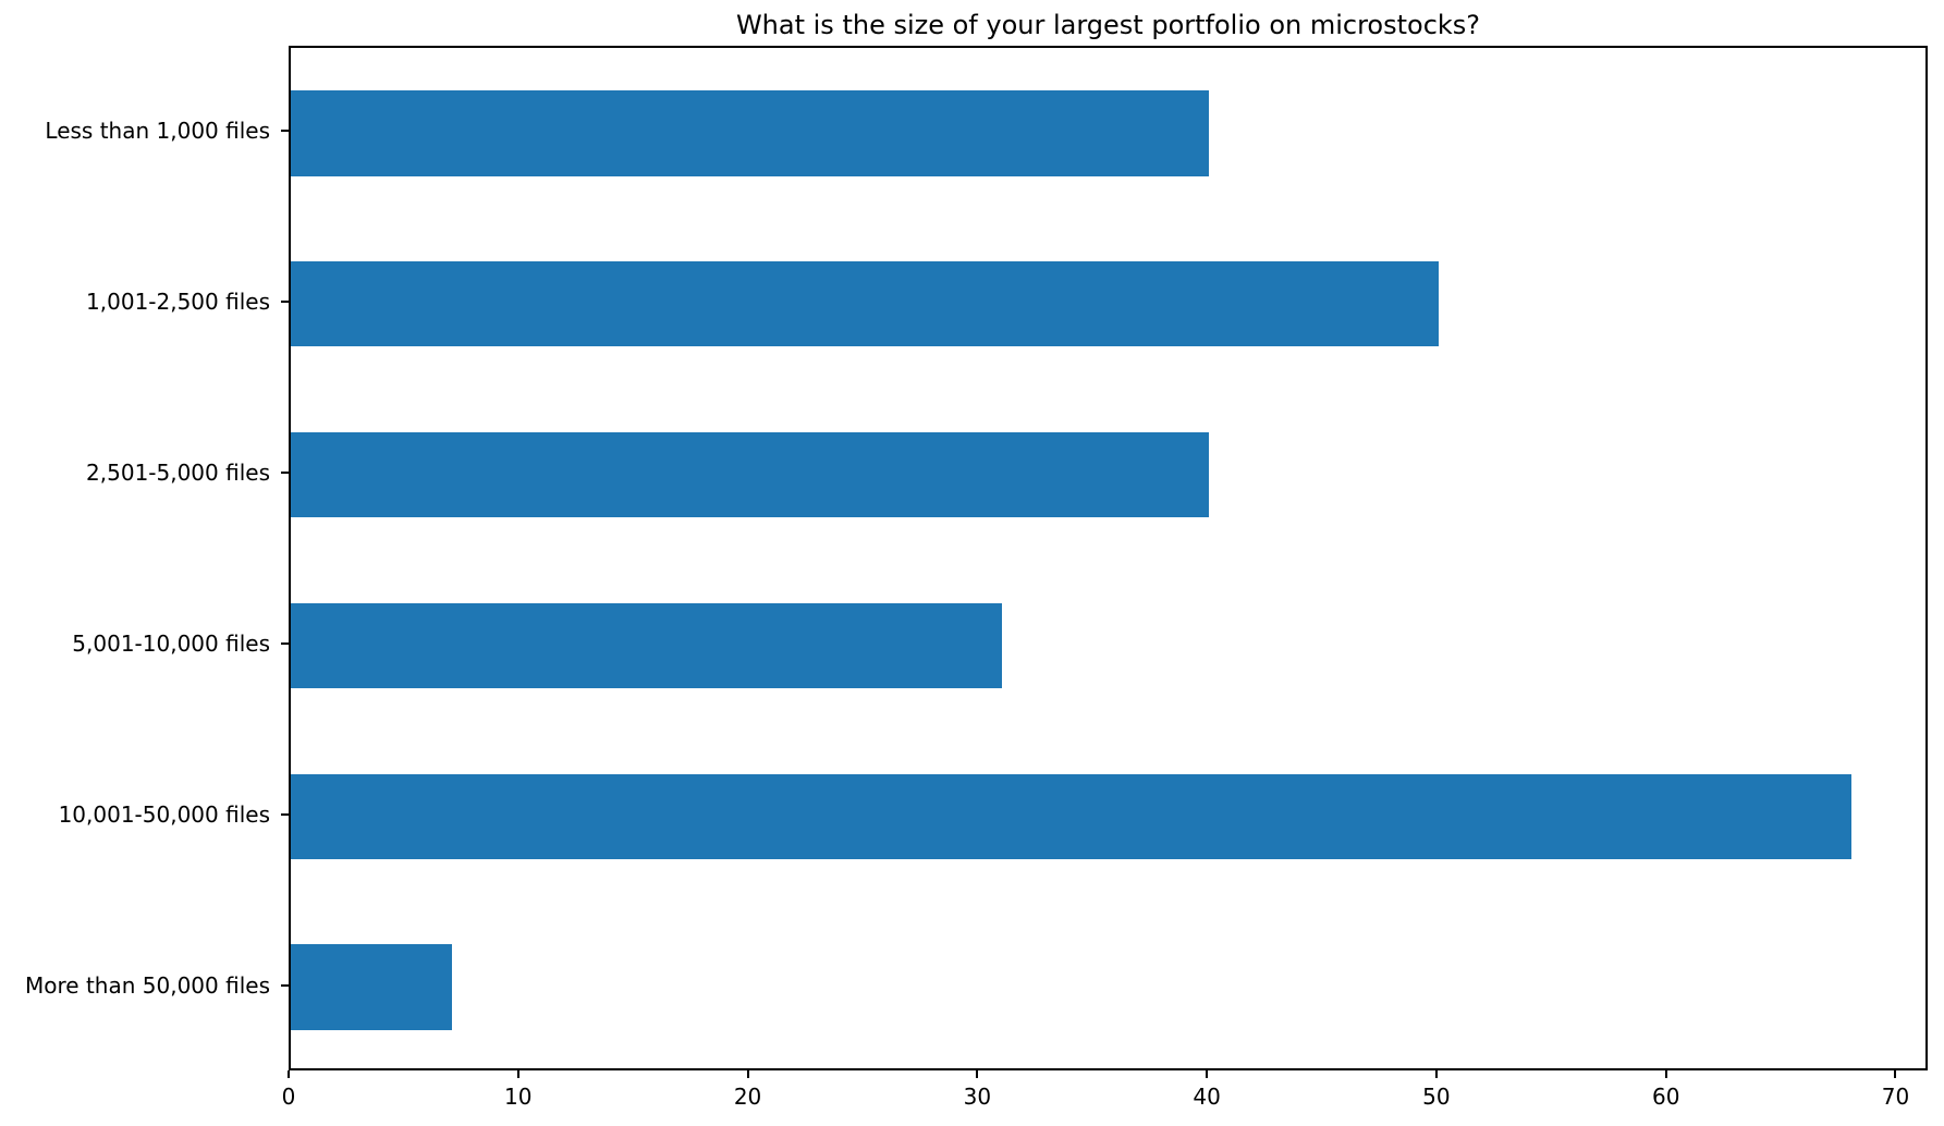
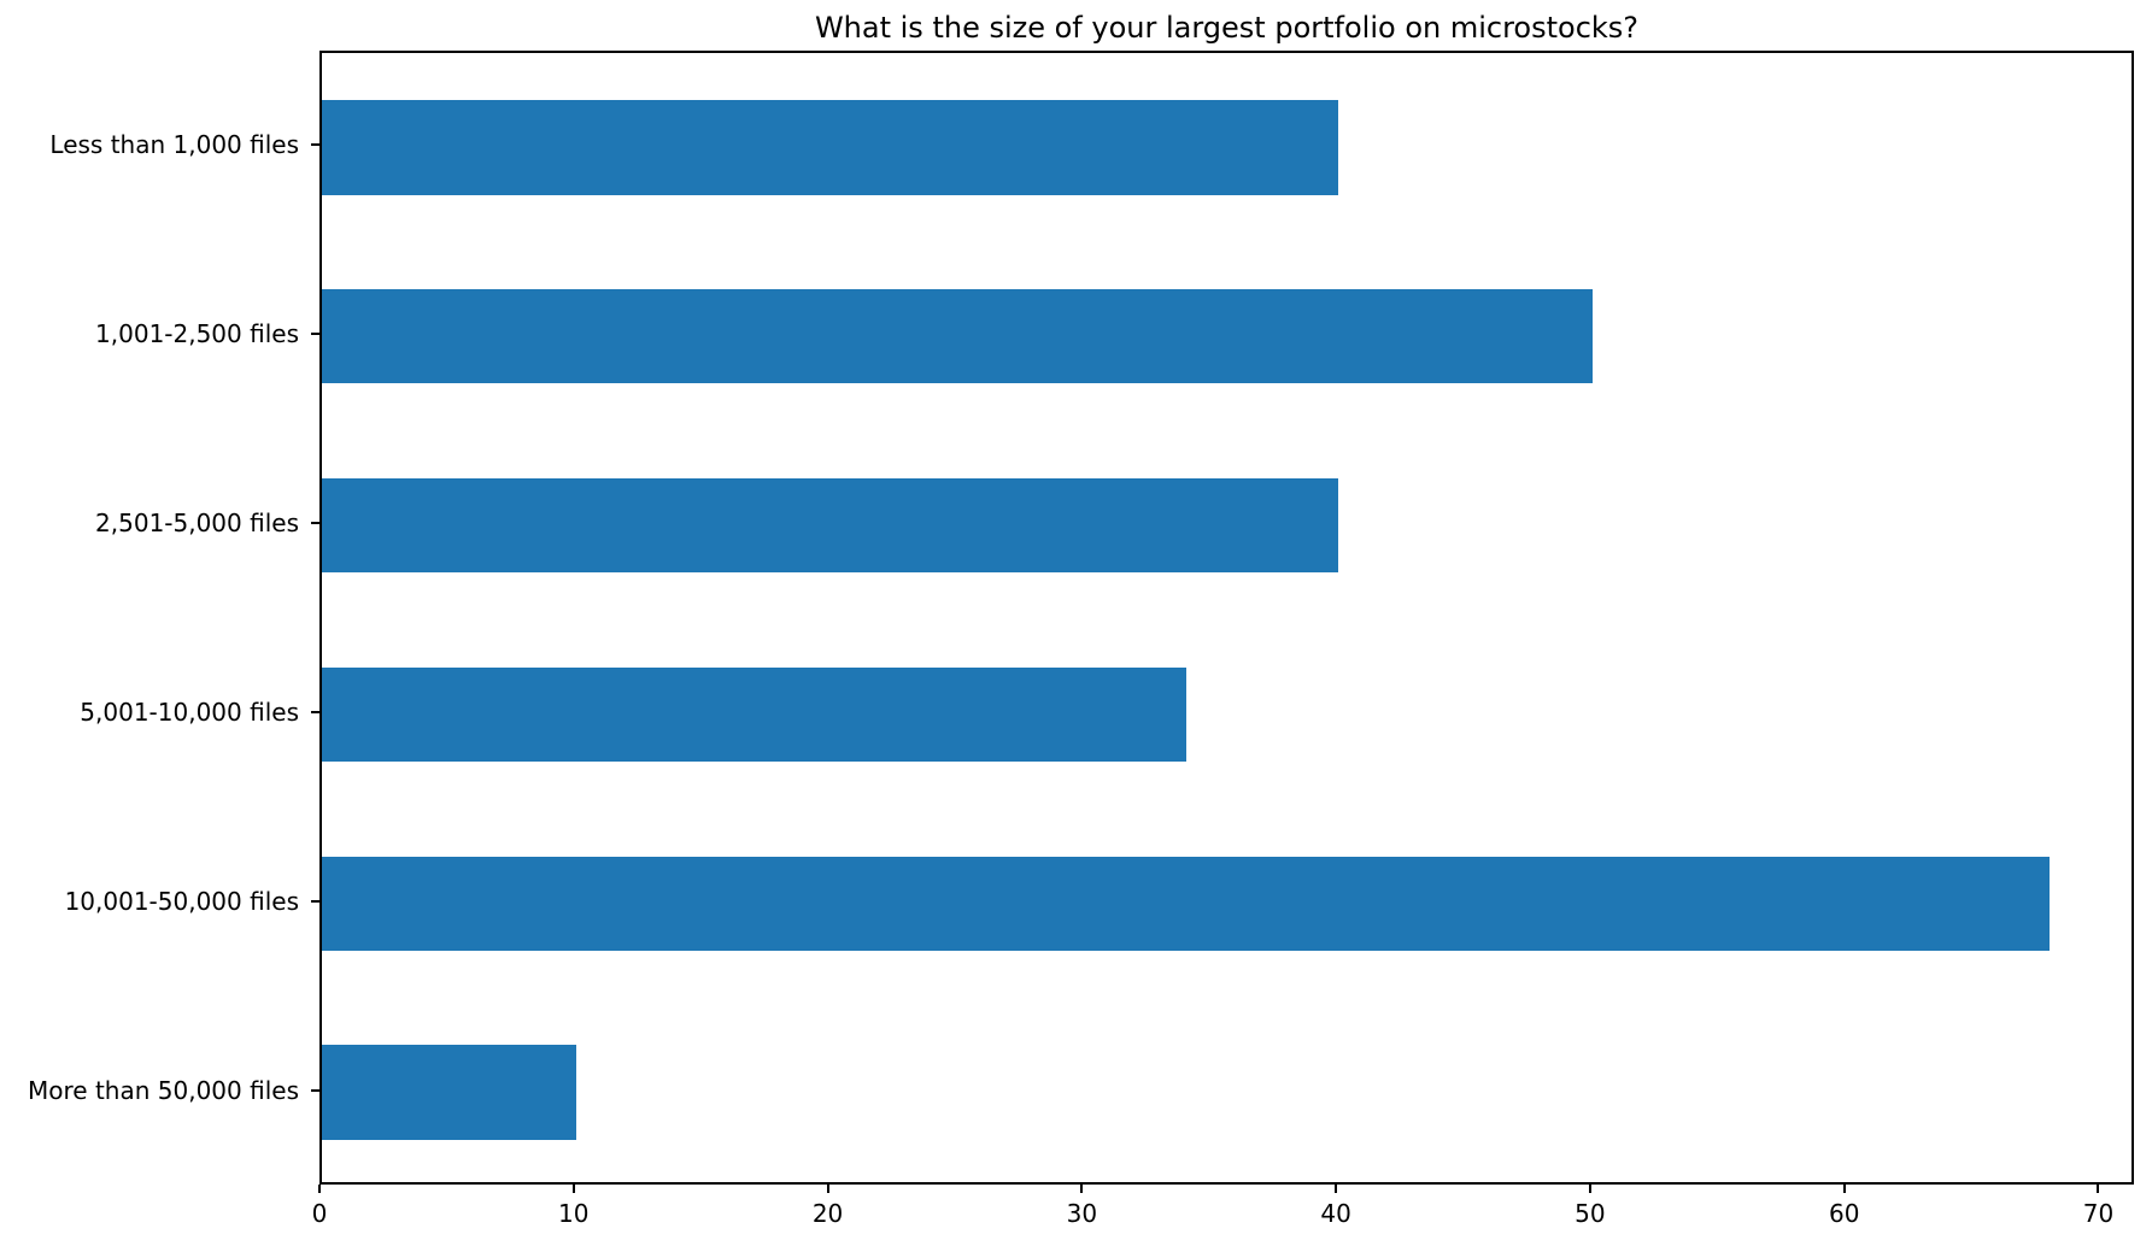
5,001-10,000 files: 31 -> 34
More than 50,000 files: 7 -> 10
